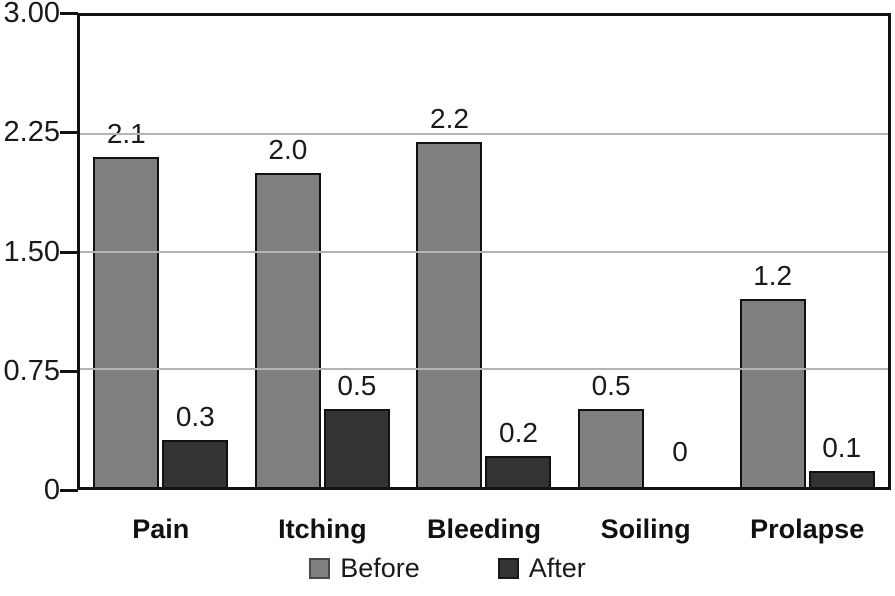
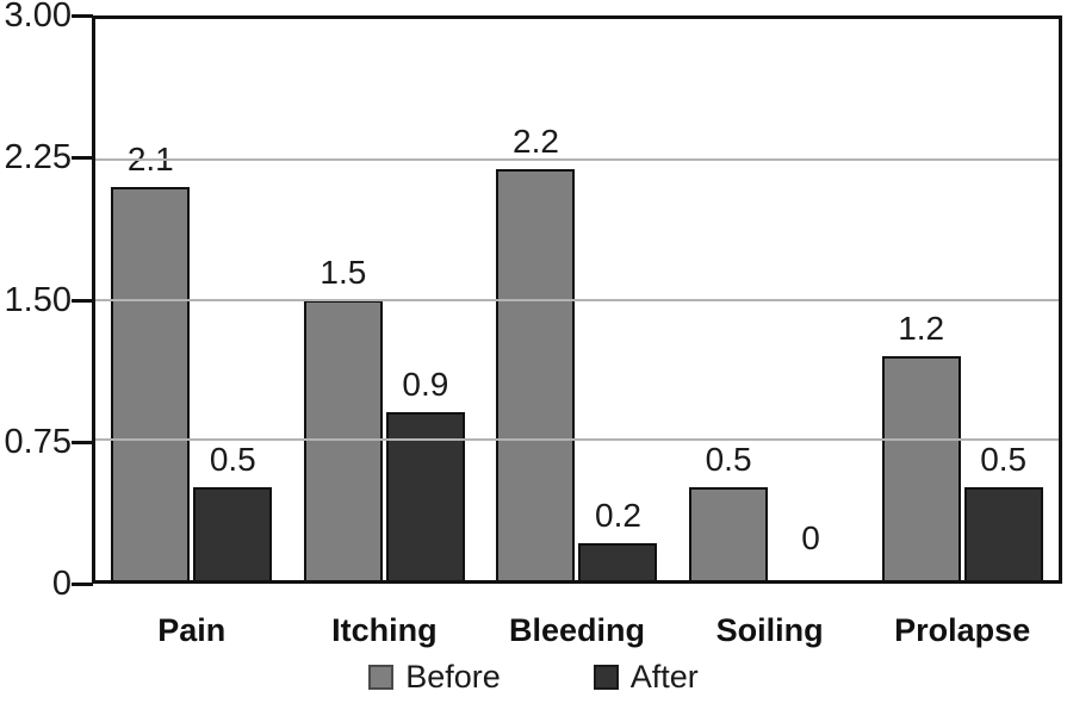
After/Pain: 0.3 -> 0.5
Before/Itching: 2.0 -> 1.5
After/Itching: 0.5 -> 0.9
After/Prolapse: 0.1 -> 0.5
